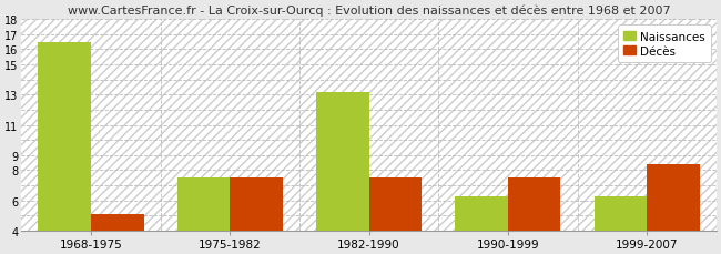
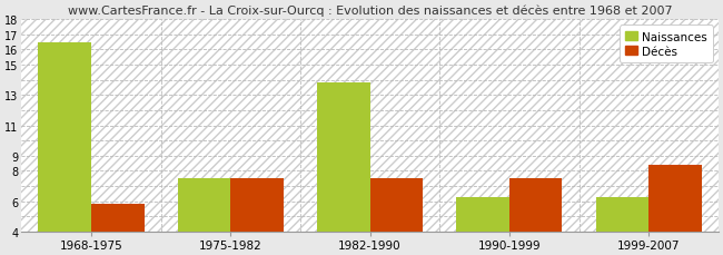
Décès/1968-1975: 5.1 -> 5.8
Naissances/1982-1990: 13.2 -> 13.8
